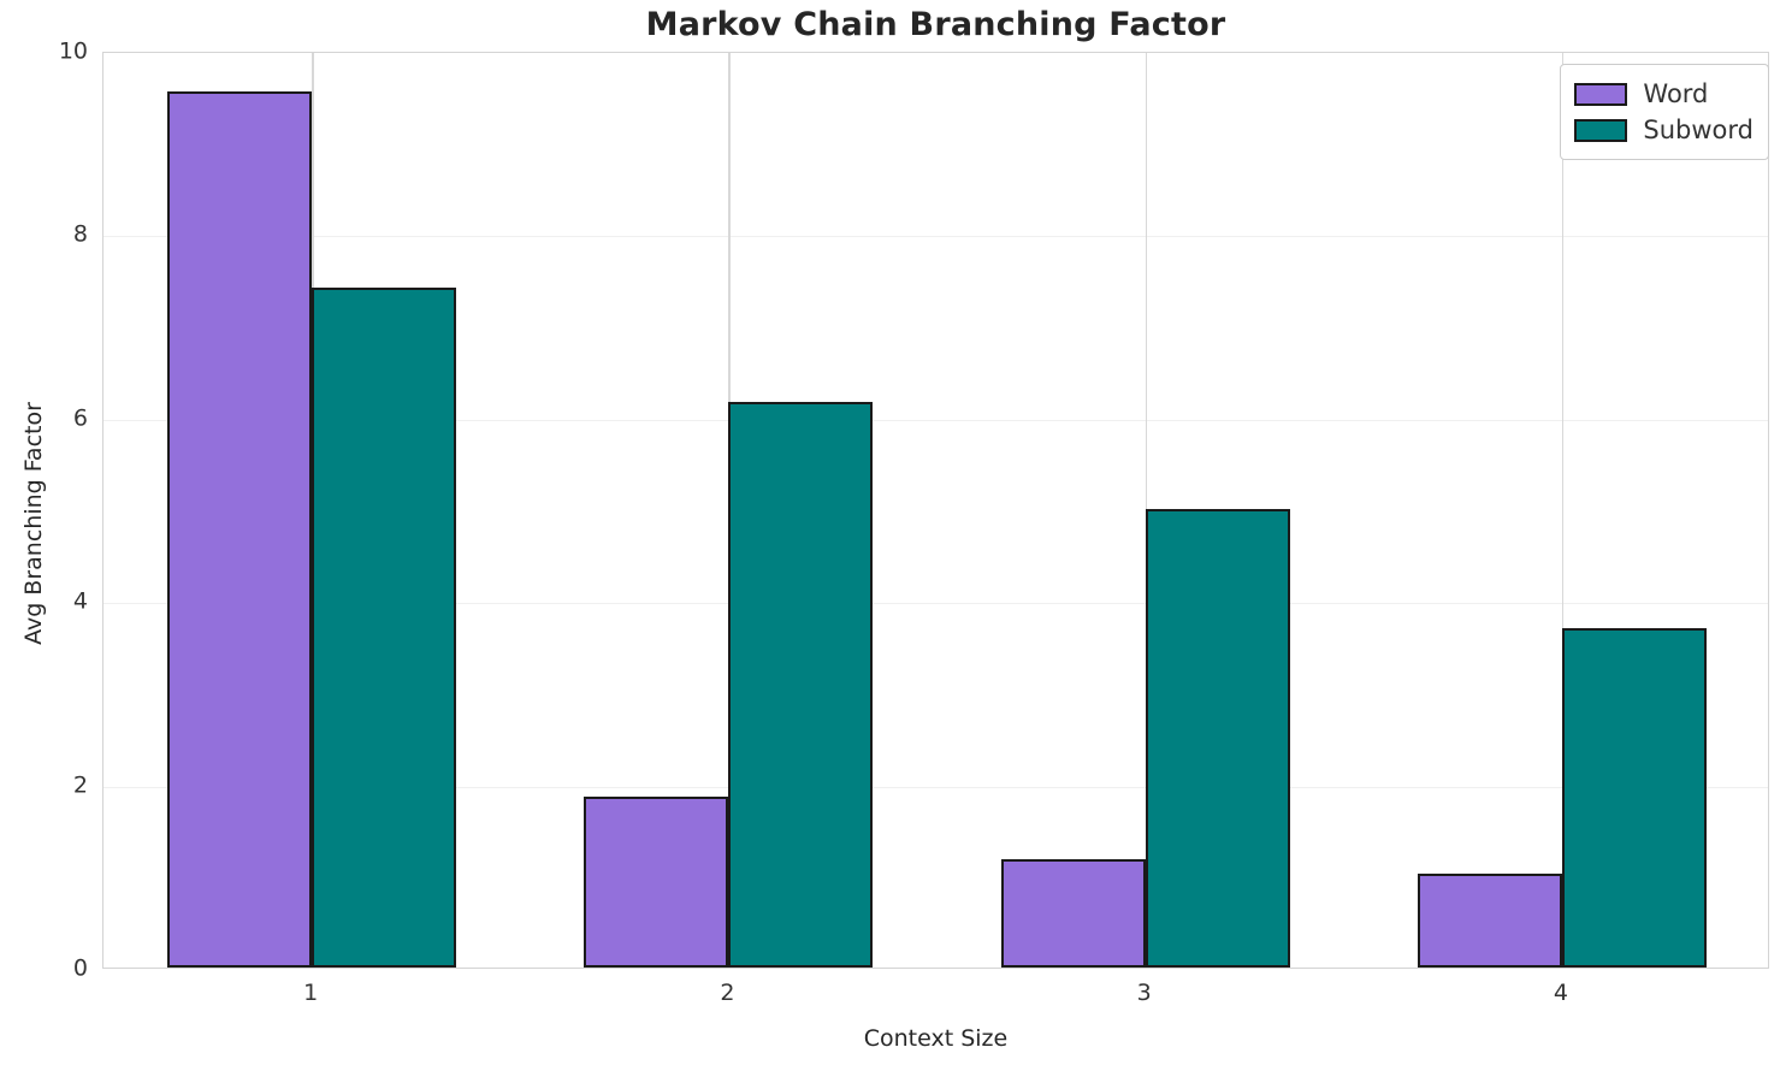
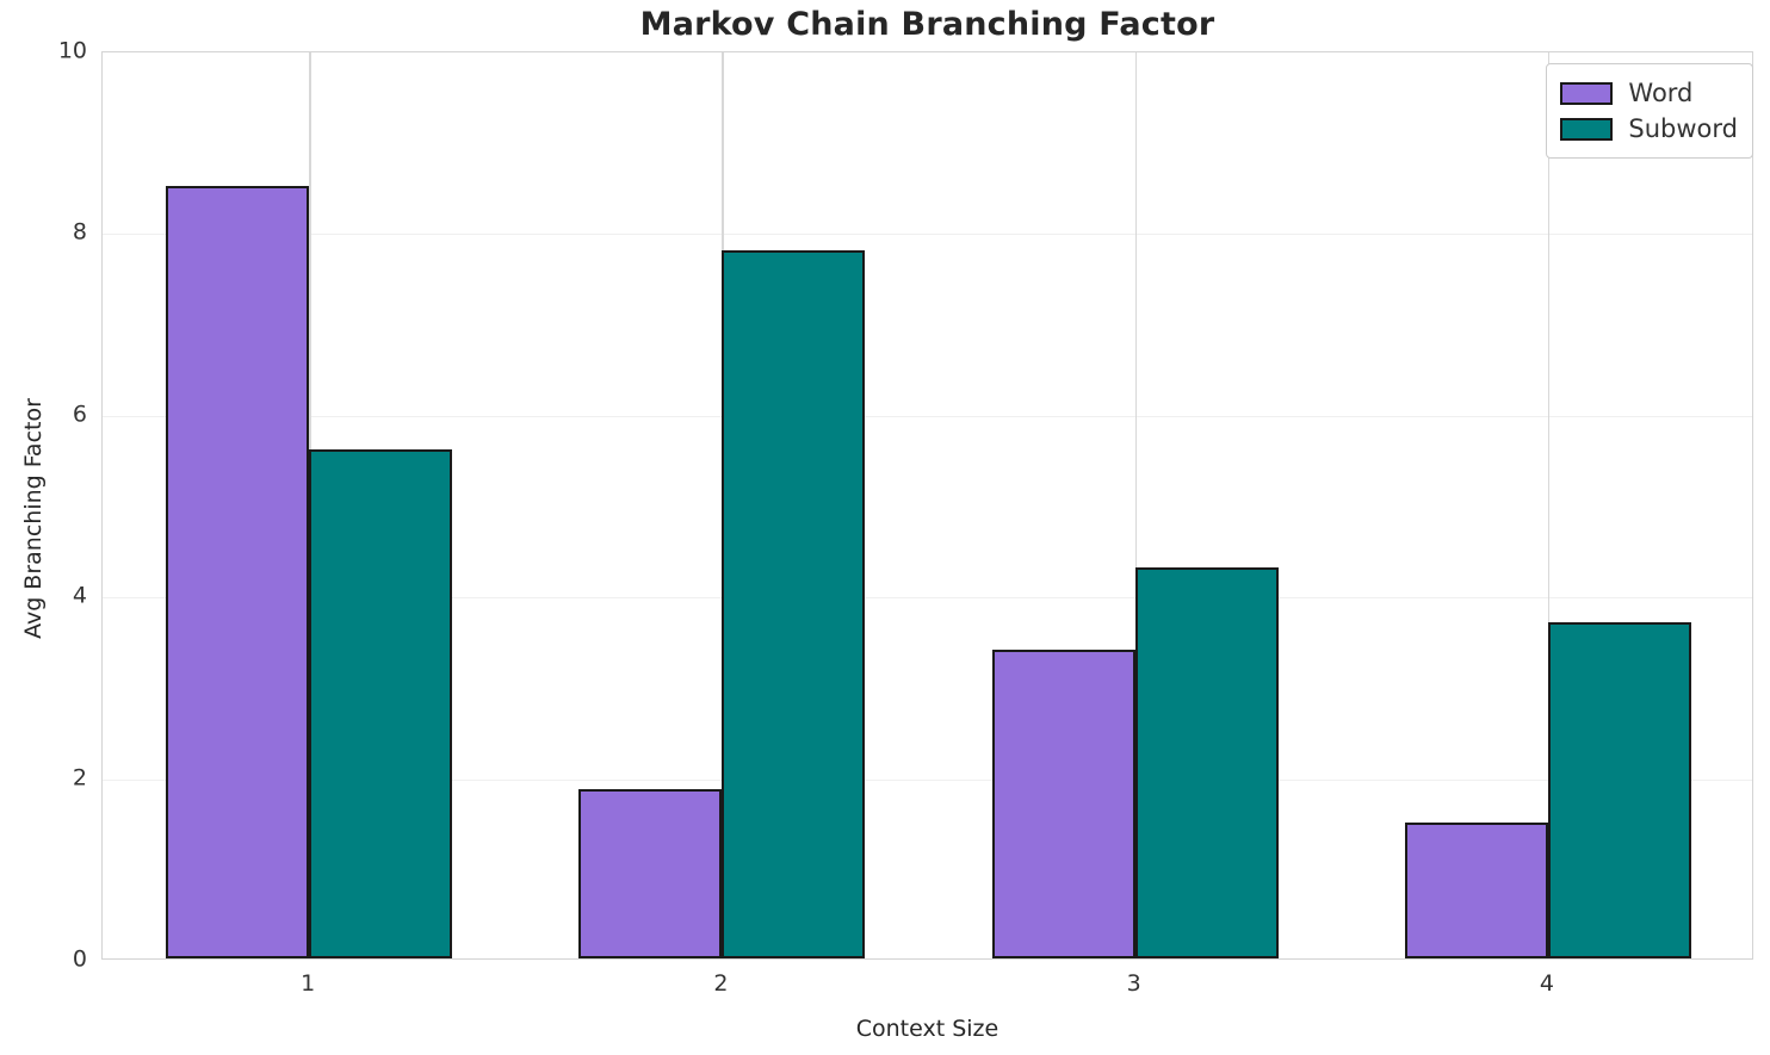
Word/1: 9.6 -> 8.5
Subword/1: 7.4 -> 5.6
Subword/2: 6.2 -> 7.8
Word/3: 1.2 -> 3.4
Subword/3: 5.0 -> 4.3
Word/4: 1.0 -> 1.5
